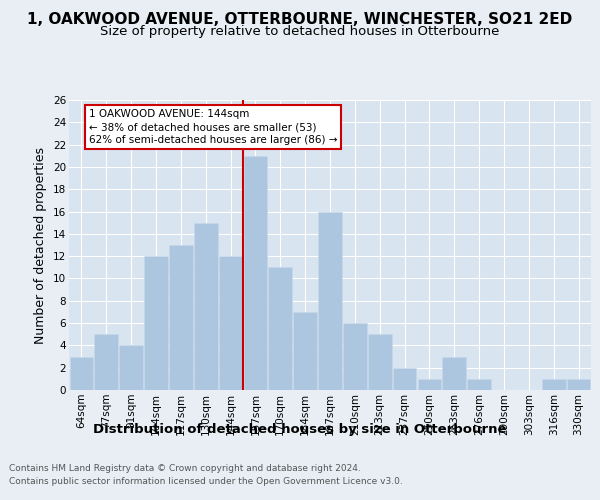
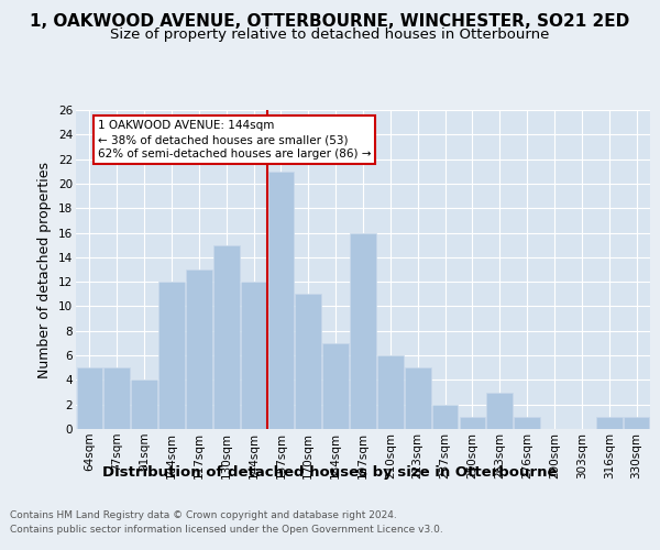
64sqm: 3 -> 5
